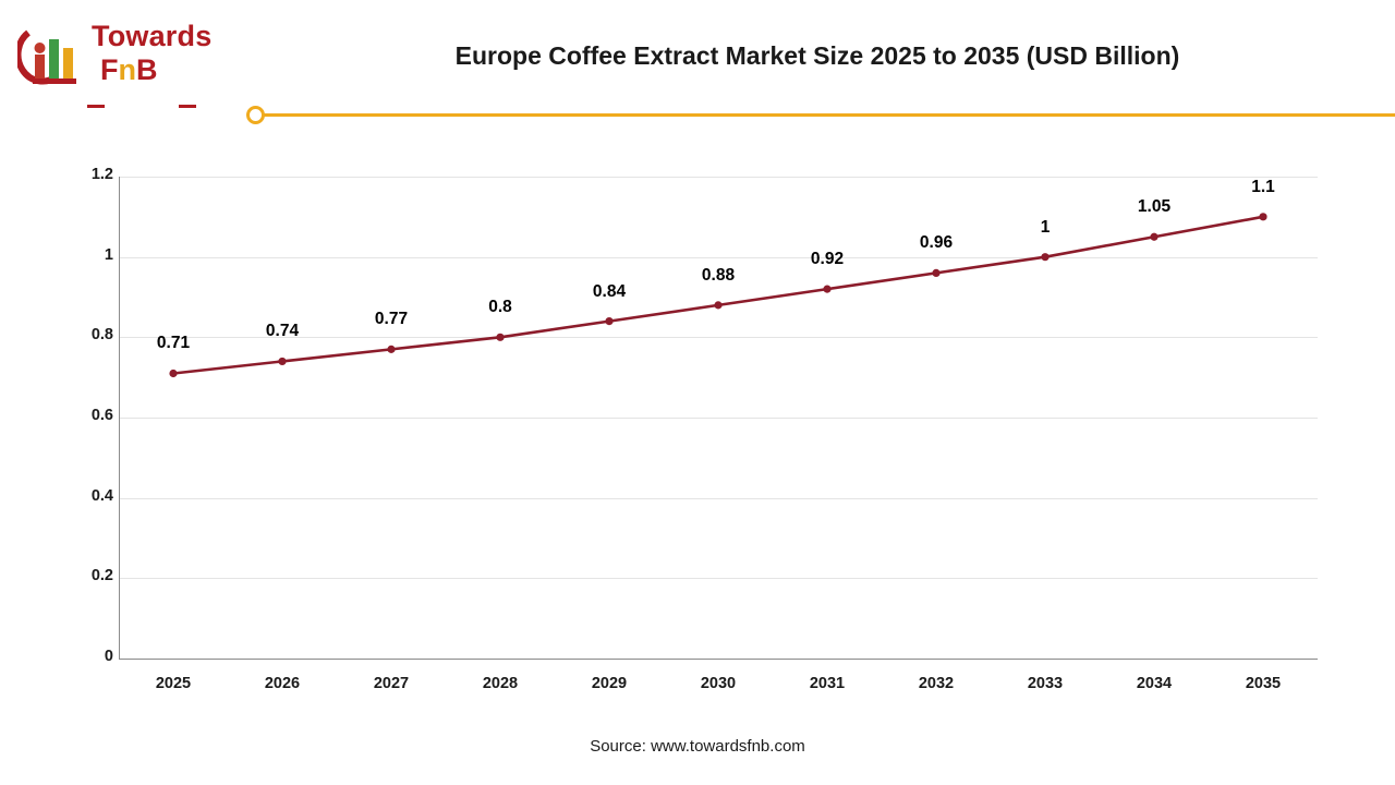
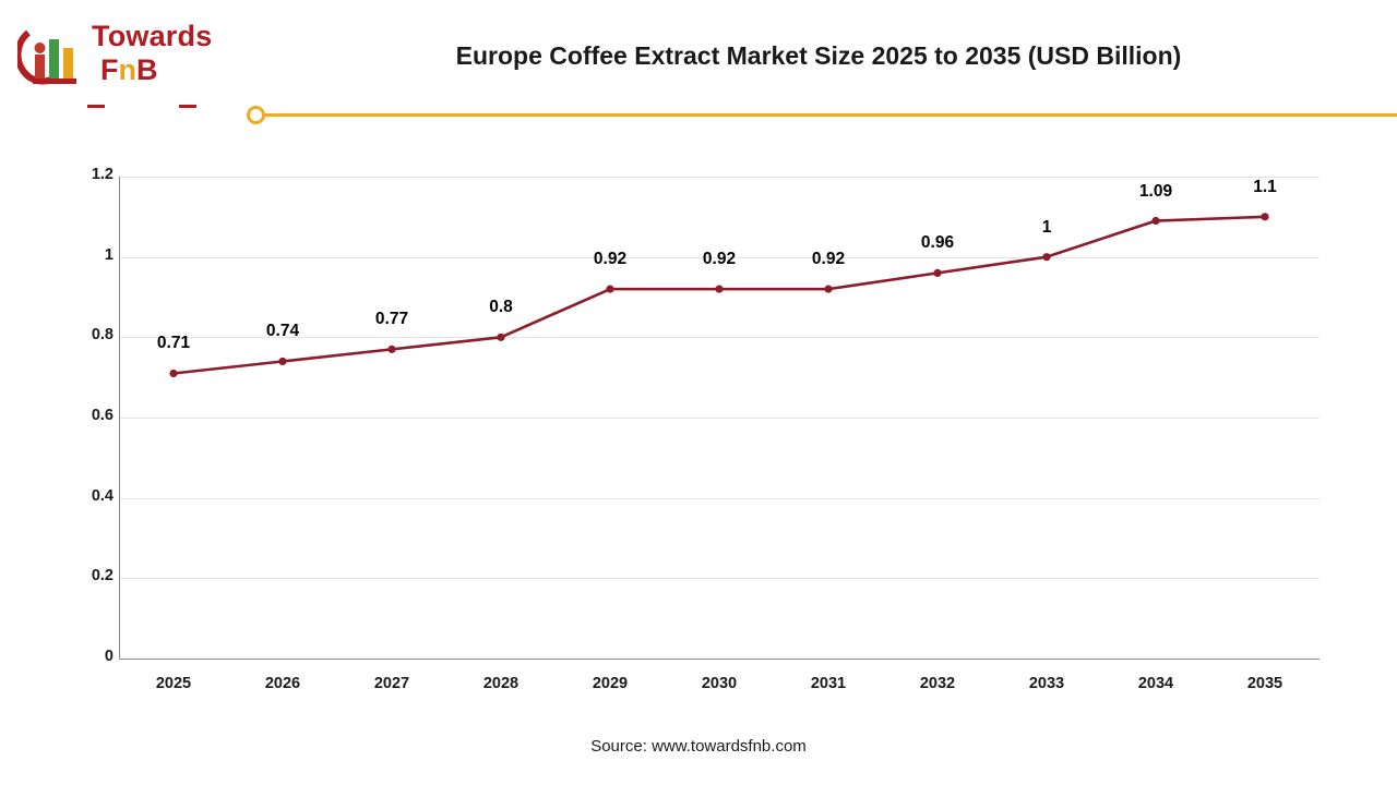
2029: 0.84 -> 0.92
2030: 0.88 -> 0.92
2034: 1.05 -> 1.09
